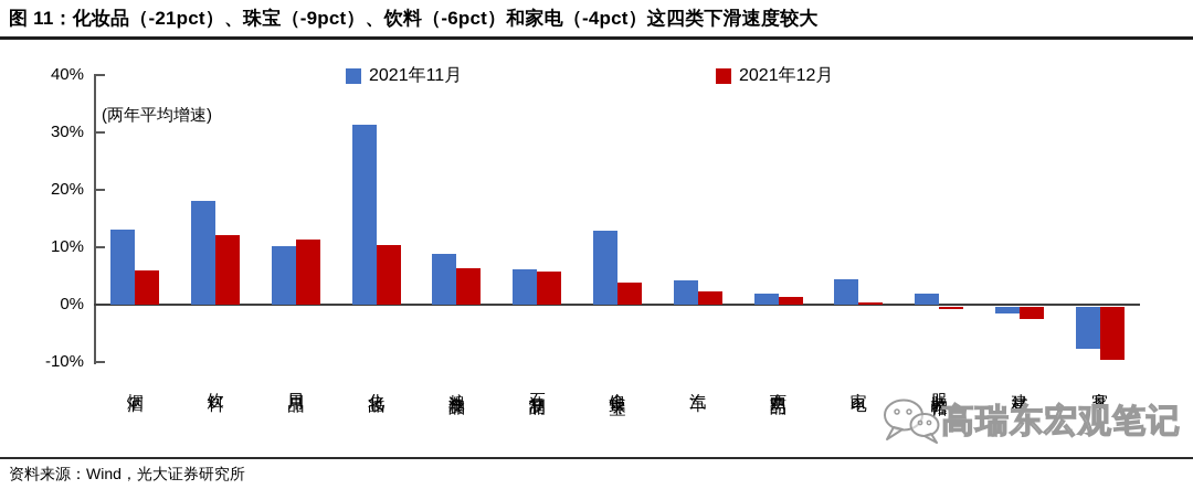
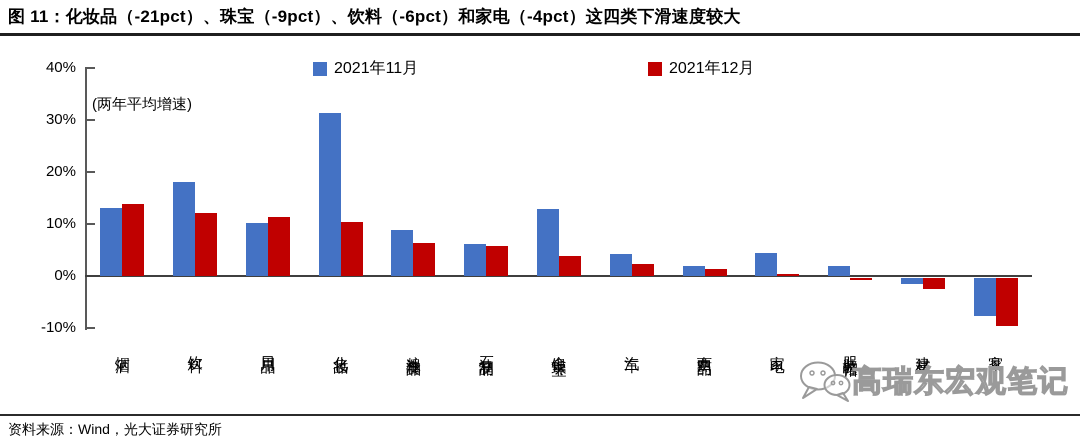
2021年12月/烟酒: 6% -> 14%
